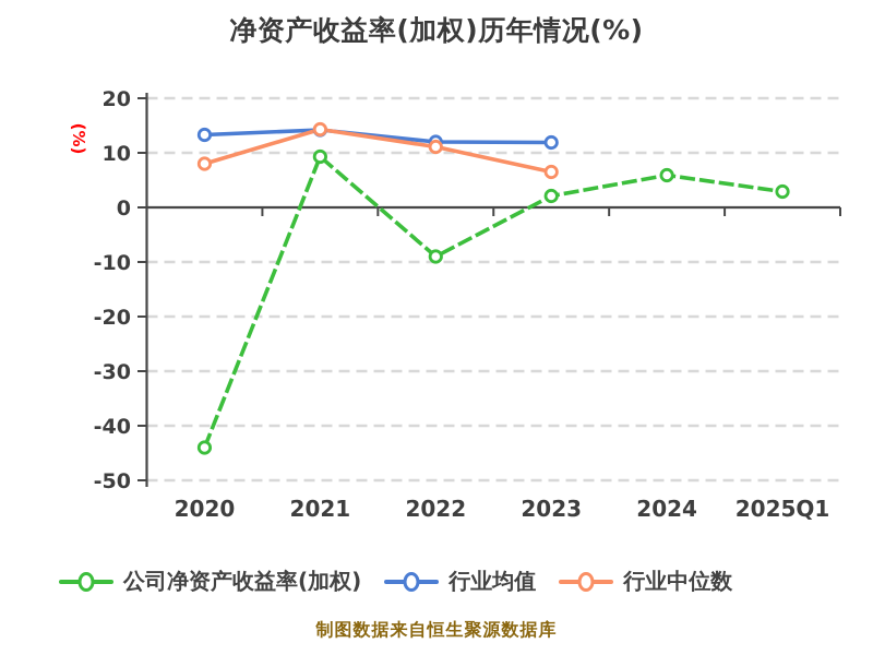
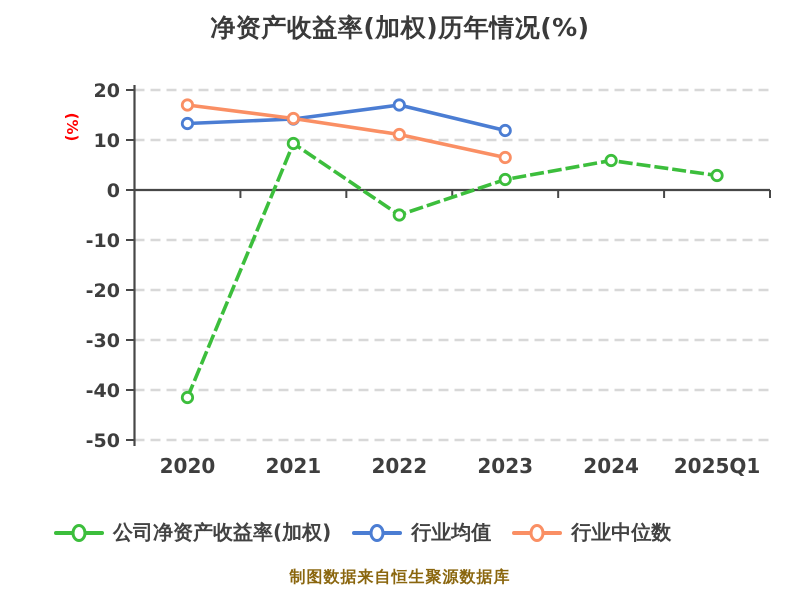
公司净资产收益率(加权)/2020: -44 -> -42
行业中位数/2020: 8 -> 17
公司净资产收益率(加权)/2022: -9 -> -5
行业均值/2022: 12 -> 17
